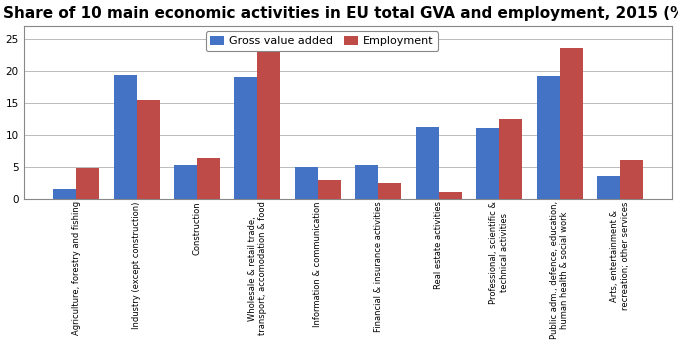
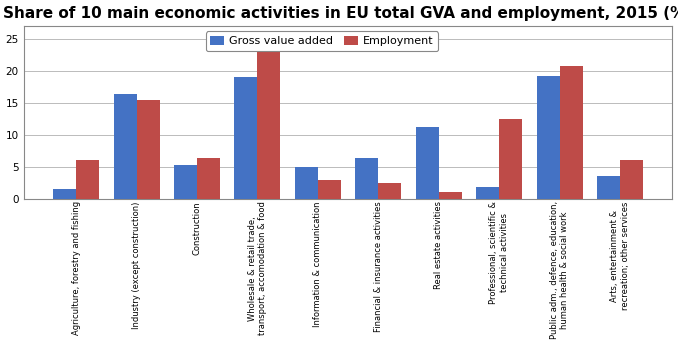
Employment/Agriculture, forestry and fishing: 4.8 -> 6.0
Gross value added/Industry (except construction): 19.3 -> 16.4
Gross value added/Financial & insurance activities: 5.3 -> 6.4
Gross value added/Professional, scientific & technical activities: 11.0 -> 1.8
Employment/Public adm., defence, education, human health & social work: 23.5 -> 20.8
